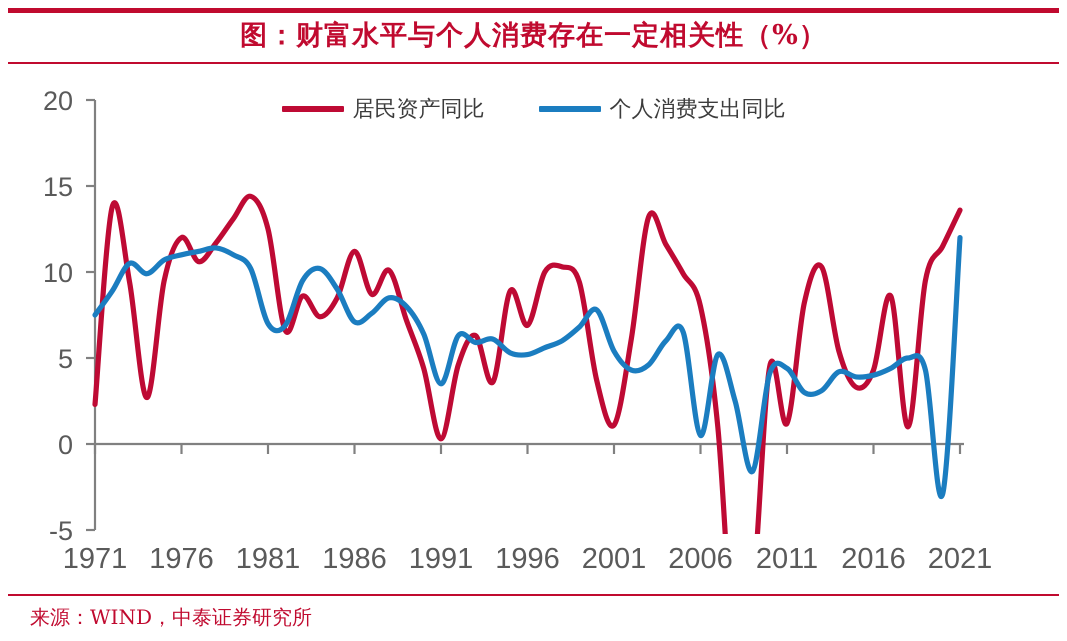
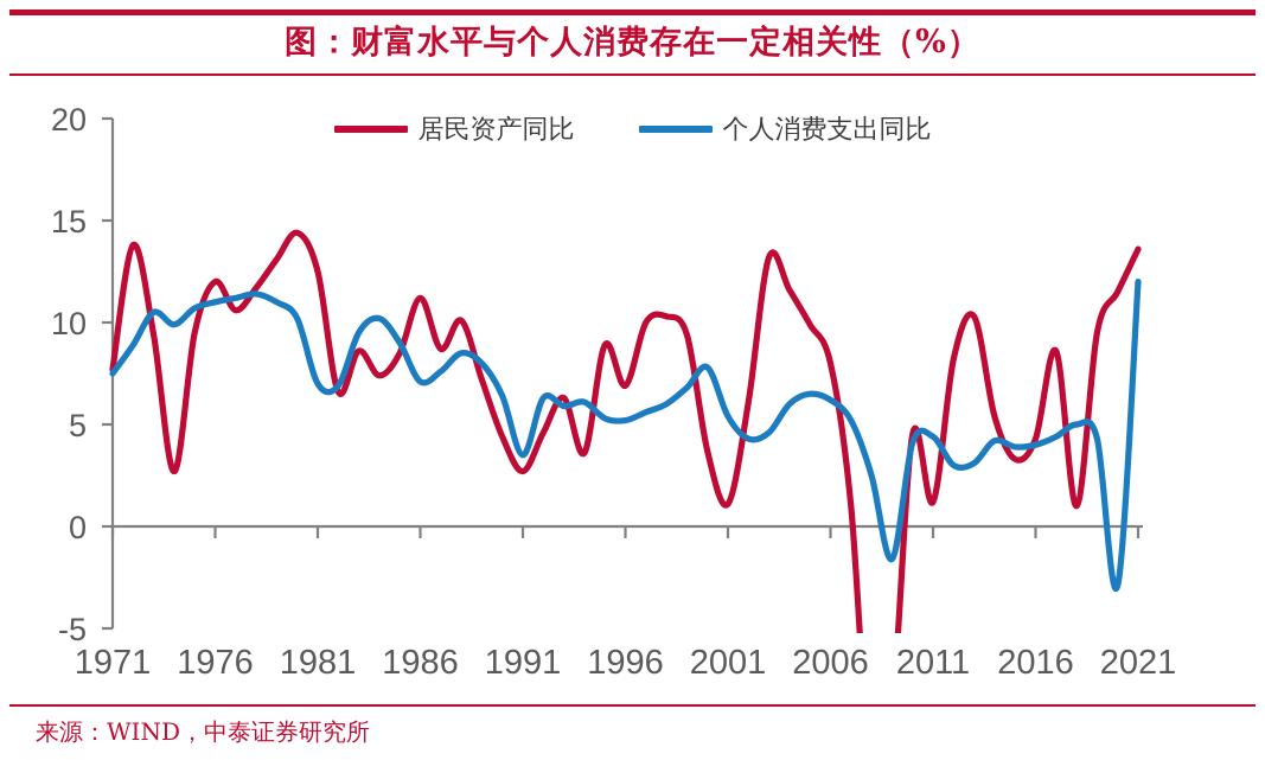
居民资产同比/1971: 2.3 -> 7.7
居民资产同比/1991: 0.3 -> 2.7
个人消费支出同比/2006: 0.5 -> 6.2
